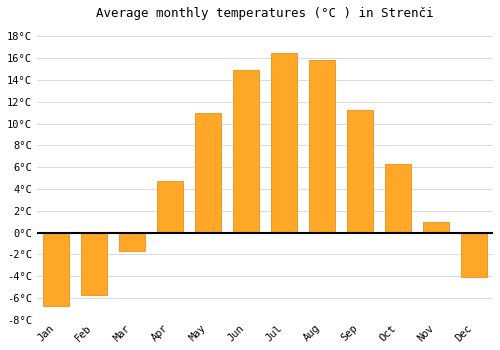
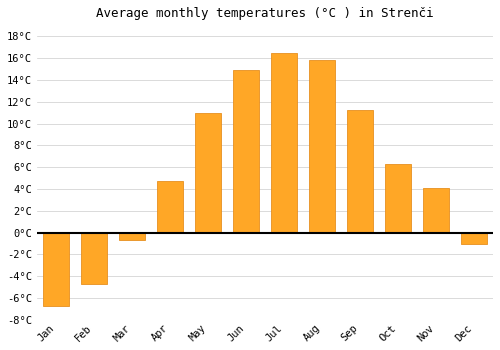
Feb: -5.7°C -> -4.7°C
Mar: -1.7°C -> -0.7°C
Nov: 1.0°C -> 4.1°C
Dec: -4.1°C -> -1.0°C
